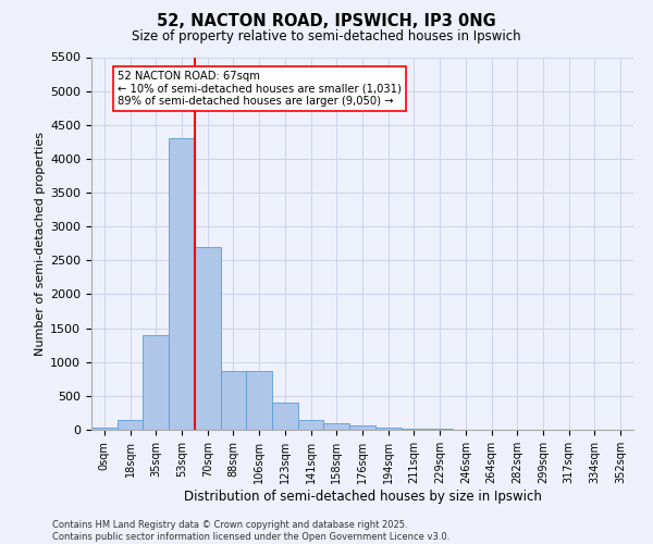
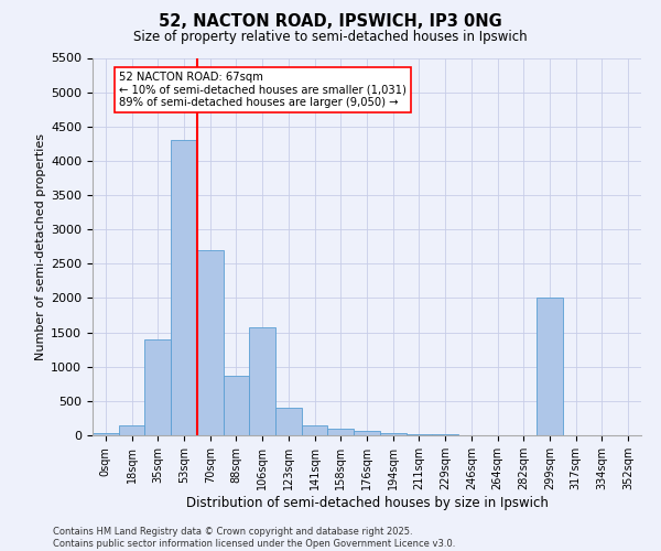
106sqm: 870 -> 1580
299sqm: 0 -> 2000
